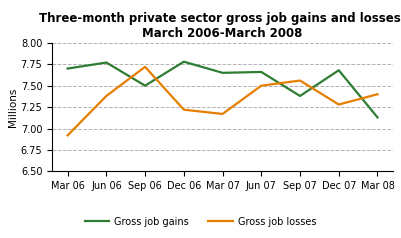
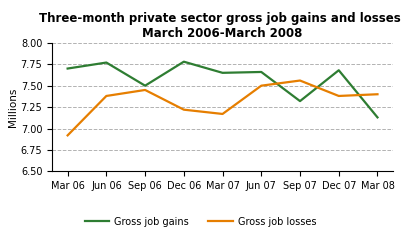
Gross job losses/Sep 06: 7.72 -> 7.45
Gross job gains/Sep 07: 7.38 -> 7.32
Gross job losses/Dec 07: 7.28 -> 7.38
